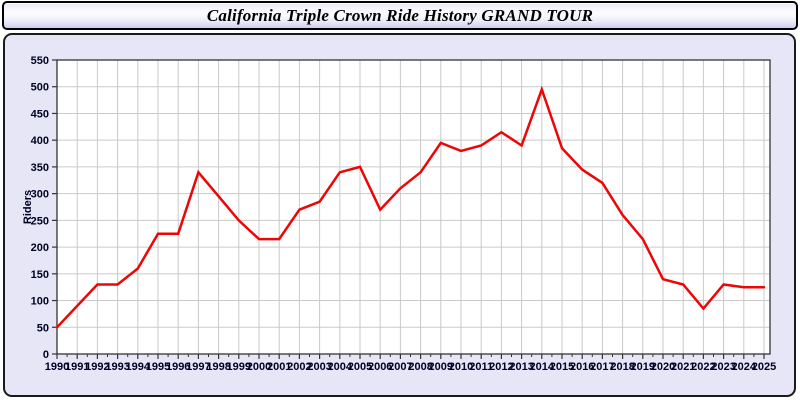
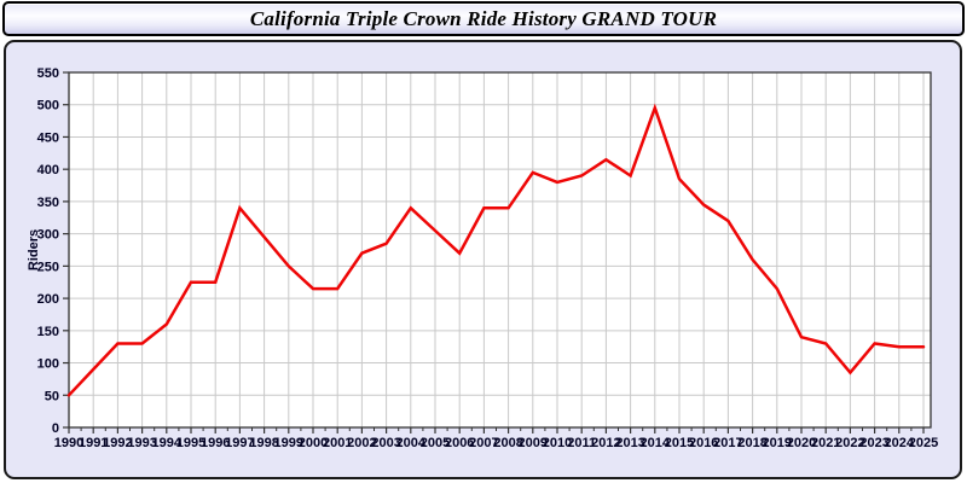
2005: 350 -> 300
2007: 310 -> 340
